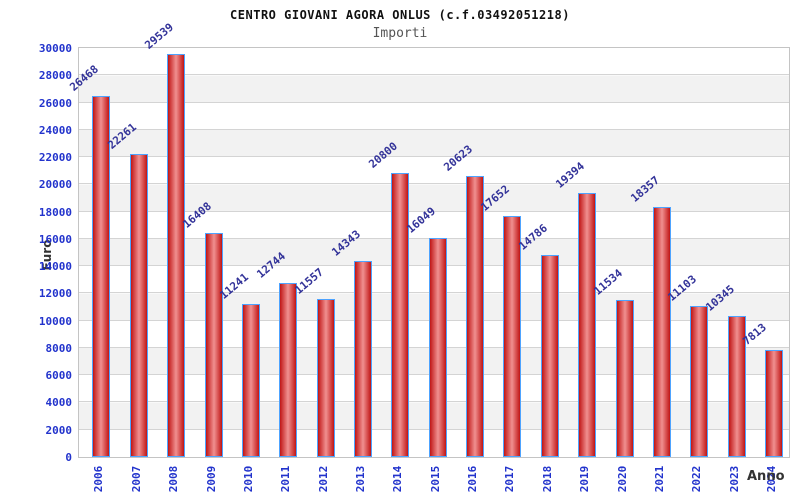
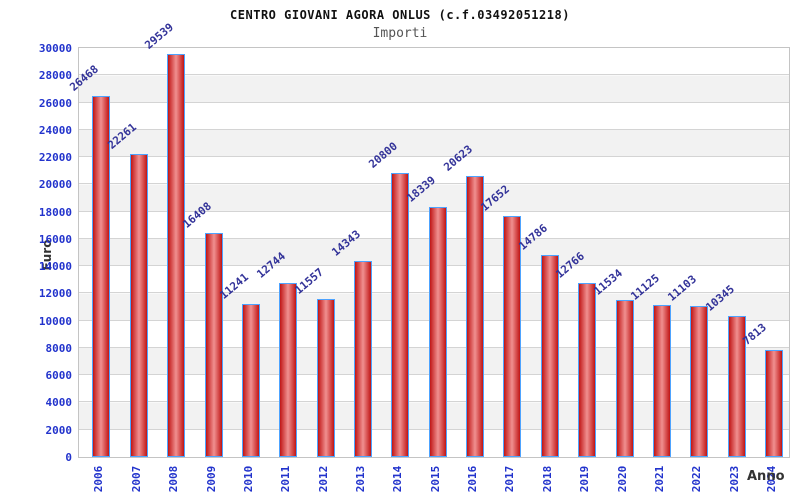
2015: 16049 -> 18339
2019: 19394 -> 12766
2021: 18357 -> 11125
